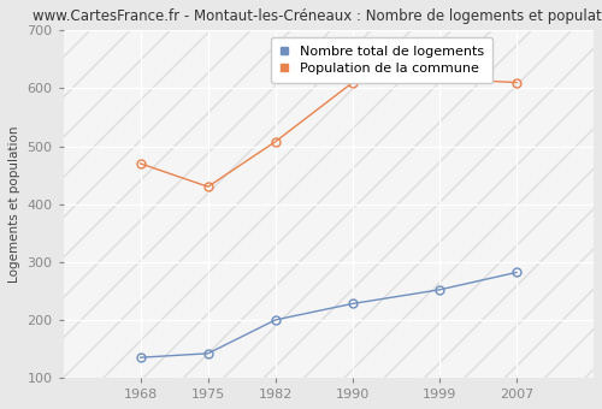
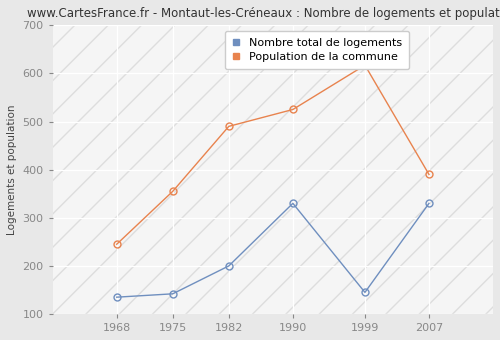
Population de la commune/1968: 470 -> 245
Population de la commune/1975: 430 -> 355
Population de la commune/1982: 508 -> 490
Nombre total de logements/1990: 228 -> 330
Population de la commune/1990: 610 -> 525
Nombre total de logements/1999: 252 -> 145
Nombre total de logements/2007: 282 -> 330
Population de la commune/2007: 610 -> 390
